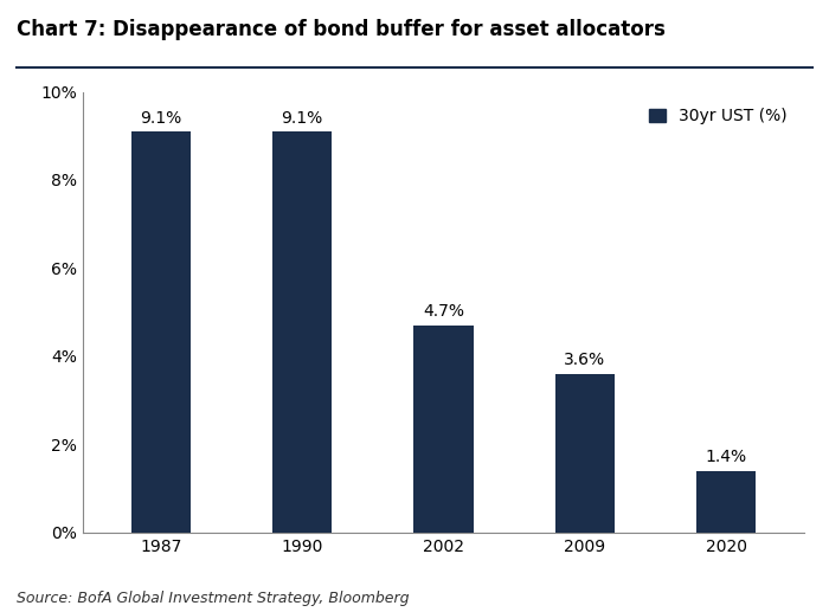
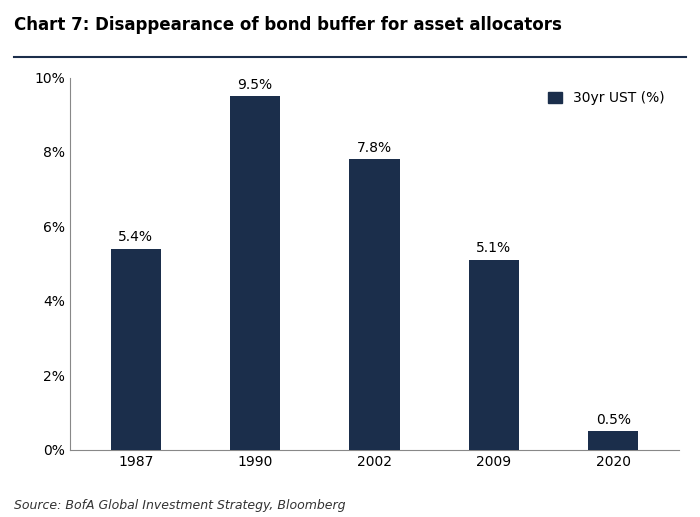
1987: 9.1% -> 5.4%
1990: 9.1% -> 9.5%
2002: 4.7% -> 7.8%
2009: 3.6% -> 5.1%
2020: 1.4% -> 0.5%
